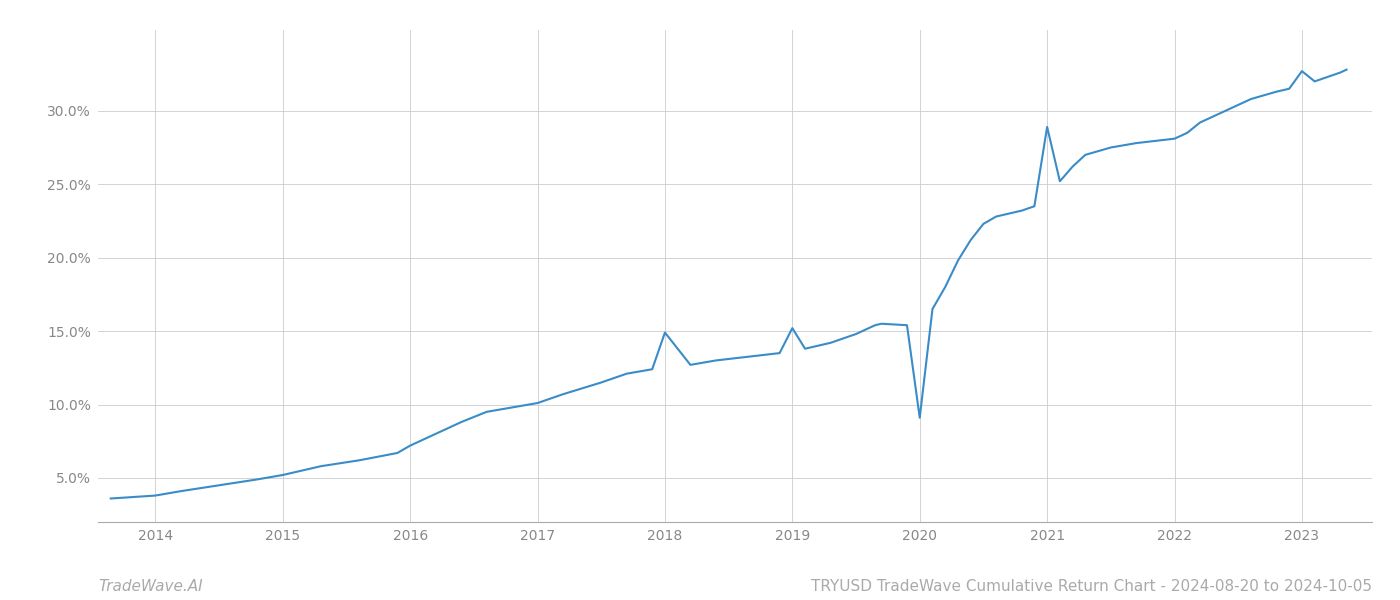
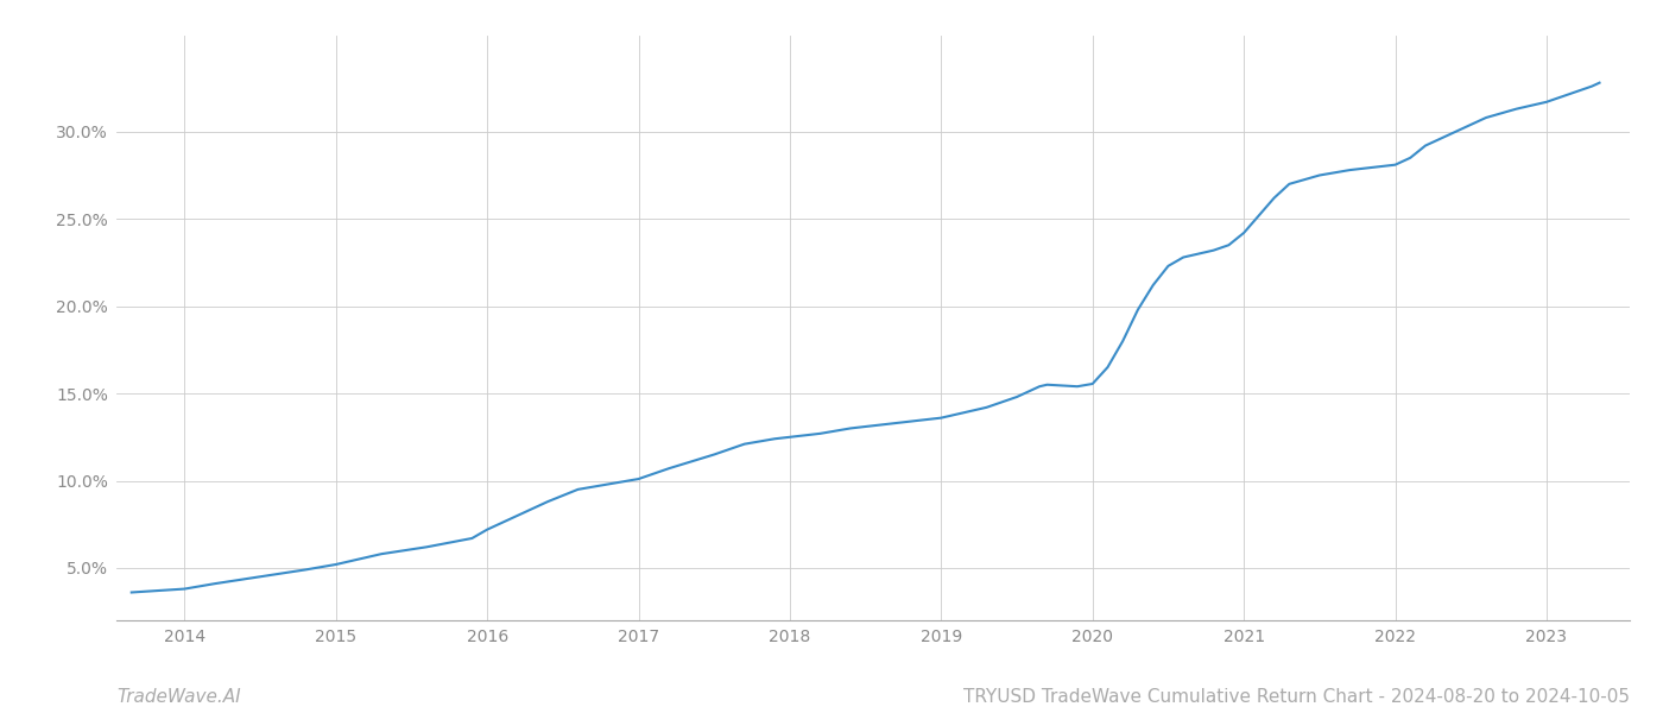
2018: 14.9% -> 12.5%
2019: 15.2% -> 13.6%
2020: 9.1% -> 15.6%
2021: 28.9% -> 24.2%
2023: 32.7% -> 31.7%
